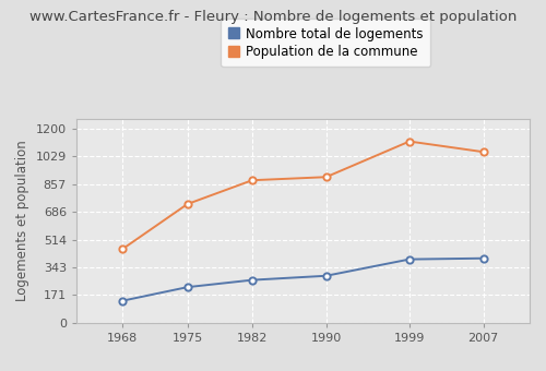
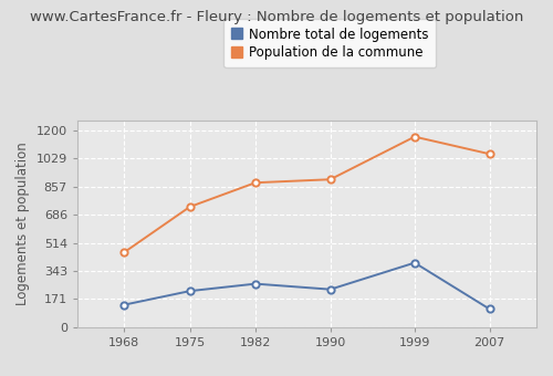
Nombre total de logements/1990: 290 -> 230
Population de la commune/1999: 1120 -> 1160
Nombre total de logements/2007: 400 -> 110
